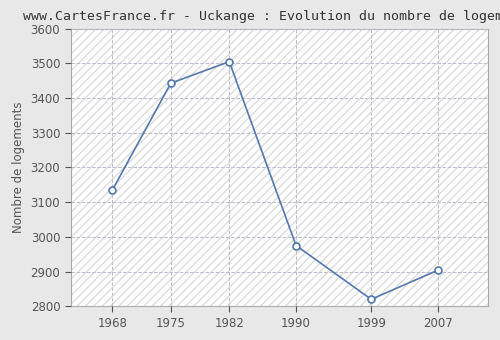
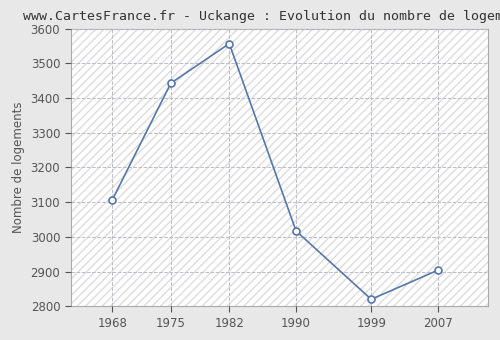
1968: 3135 -> 3107
1982: 3505 -> 3557
1990: 2975 -> 3017
